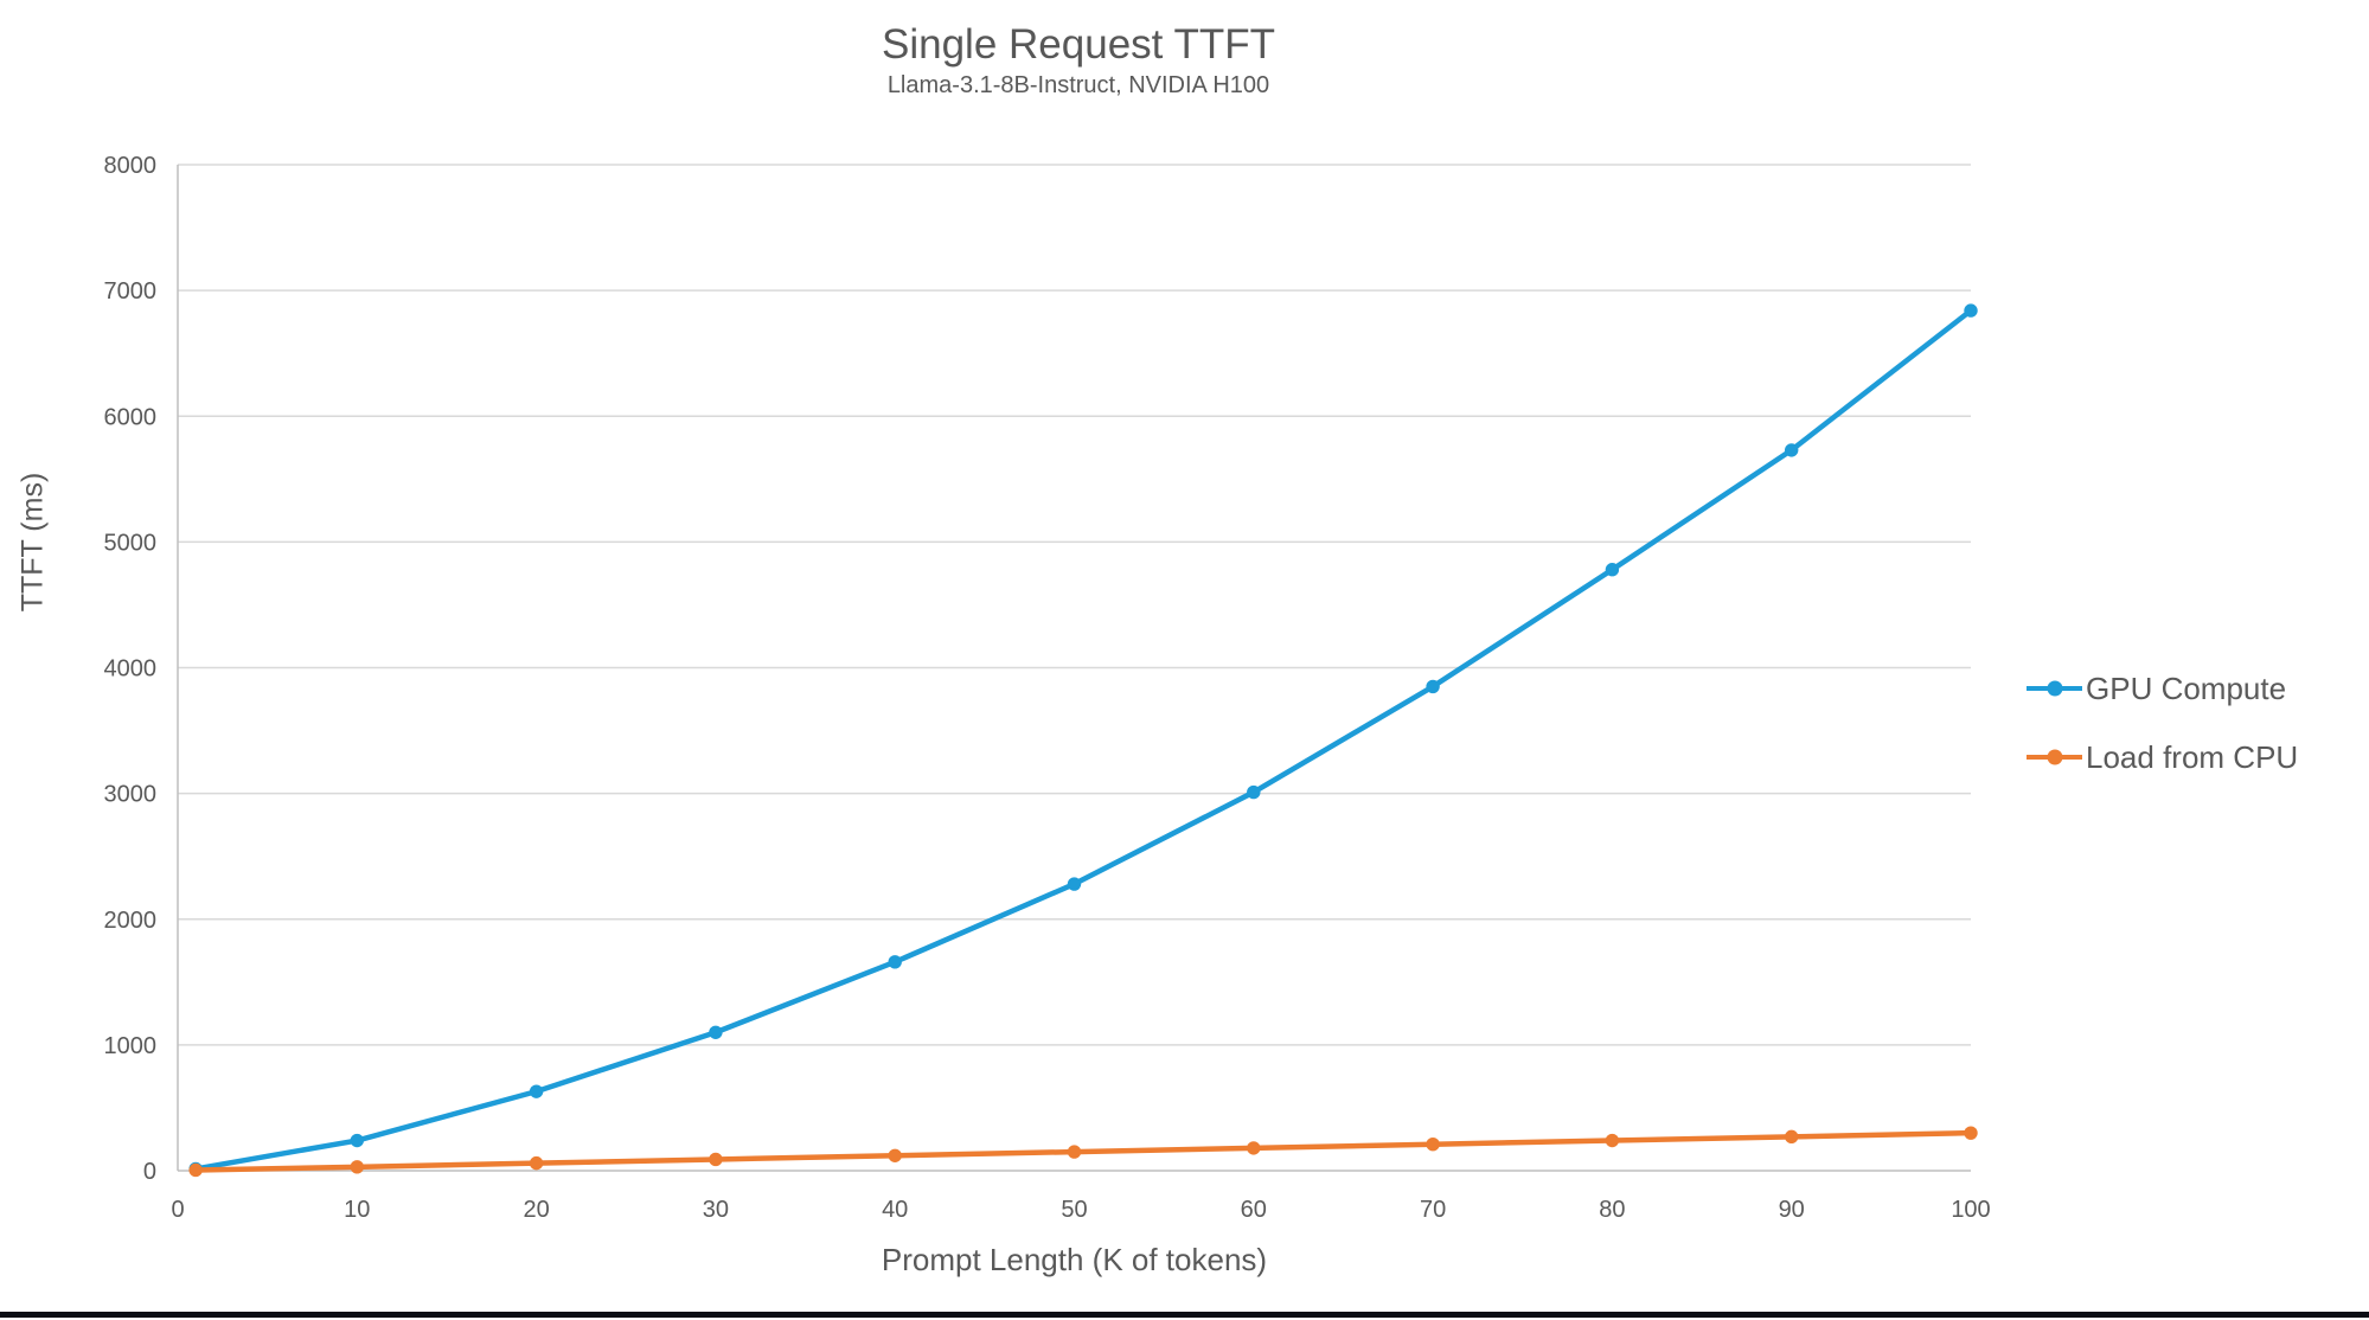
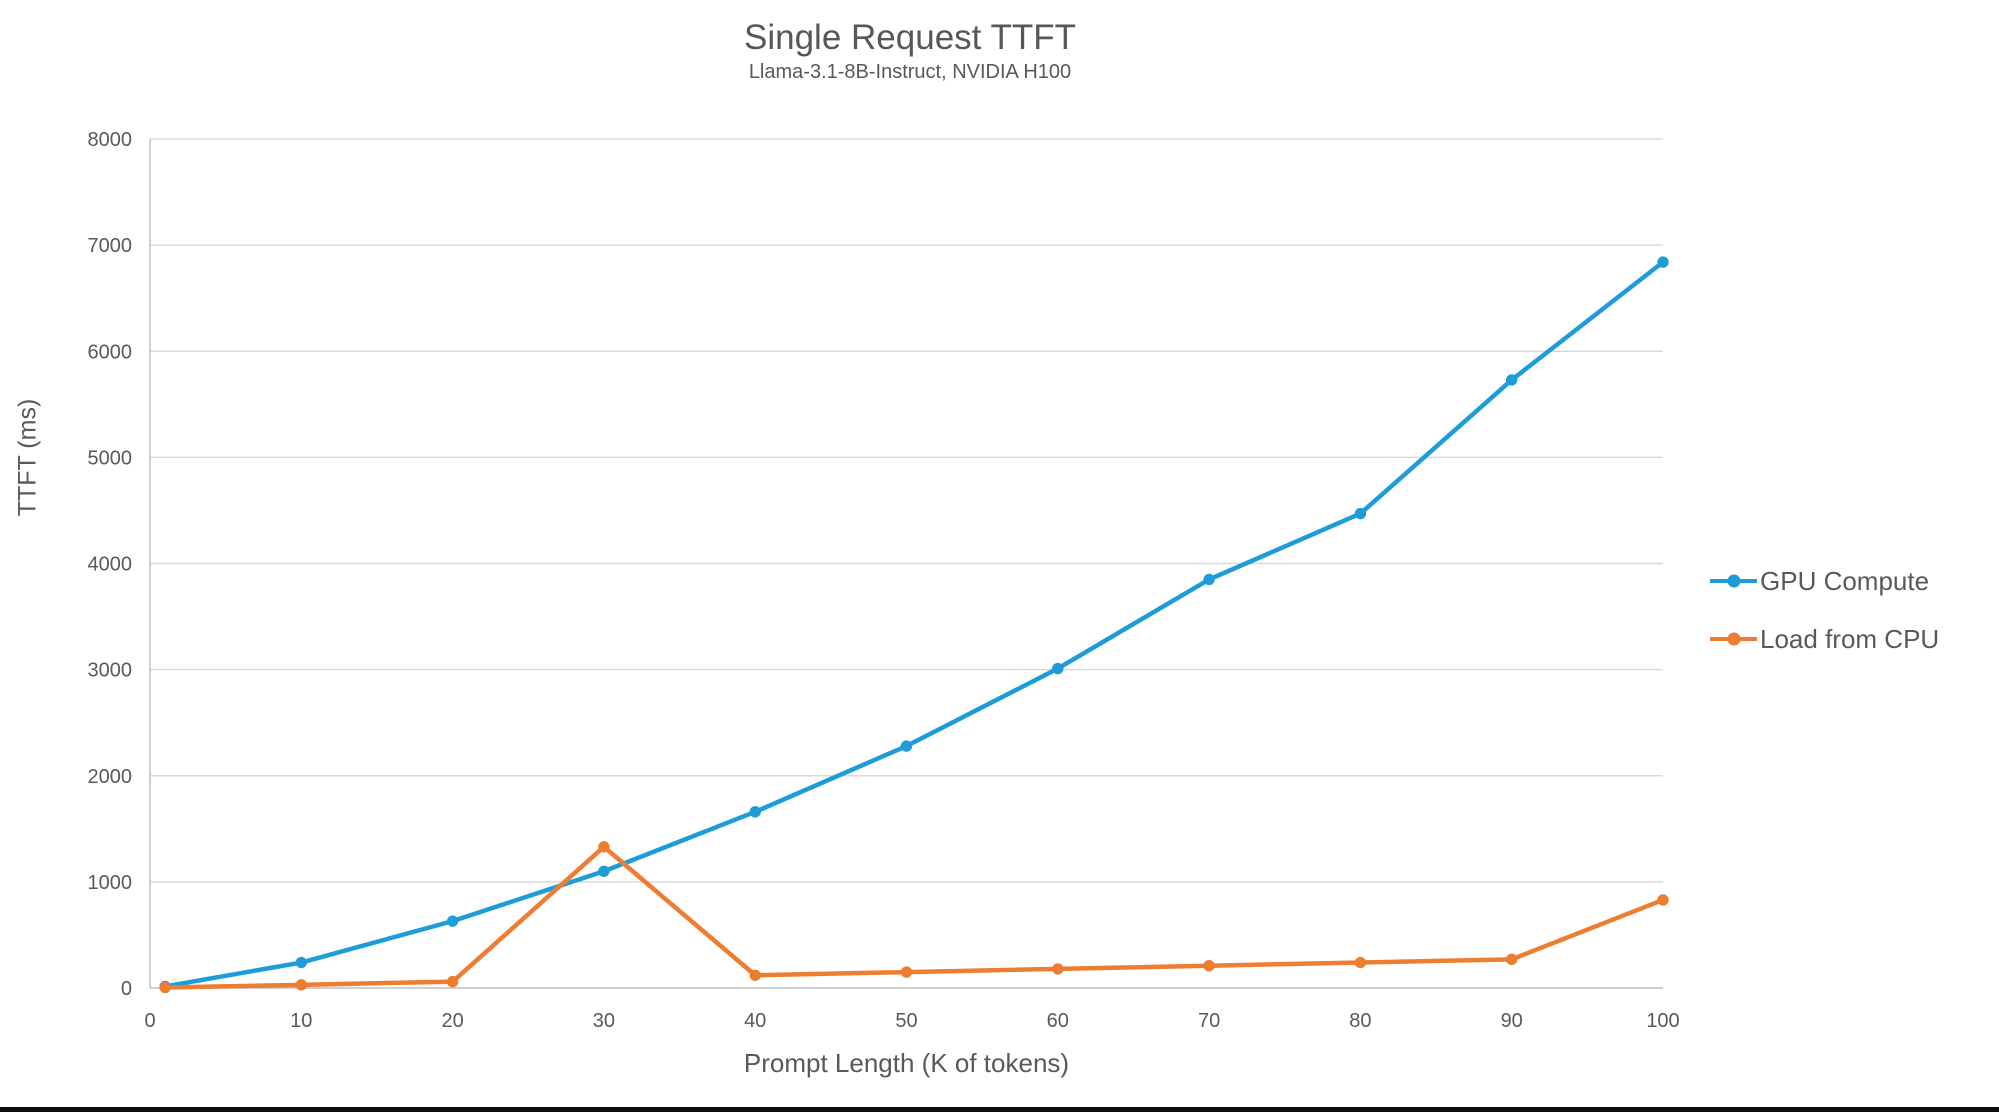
Load from CPU/30: 90 -> 1330
GPU Compute/80: 4780 -> 4470
Load from CPU/100: 300 -> 830
